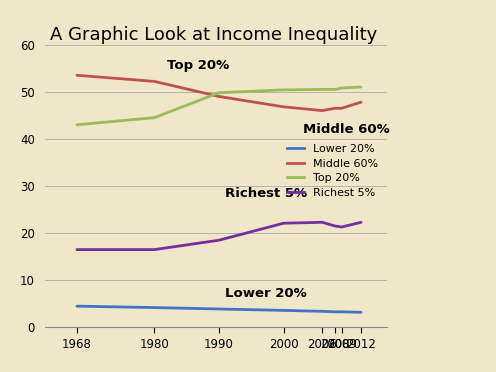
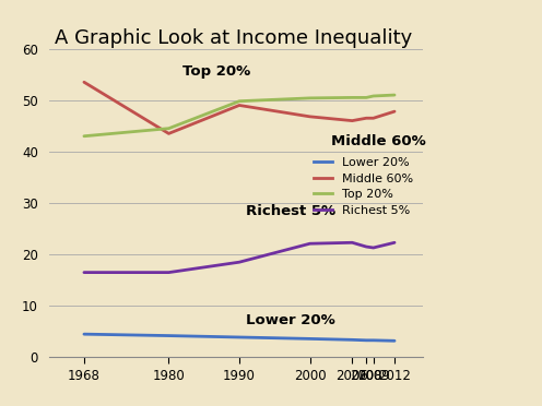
Middle 60%/1980: 52.2 -> 43.5
